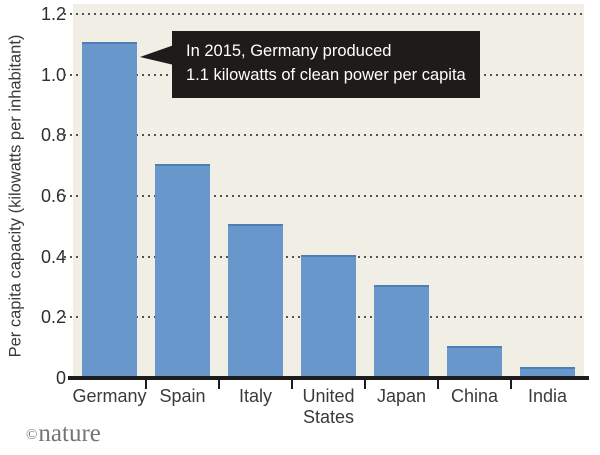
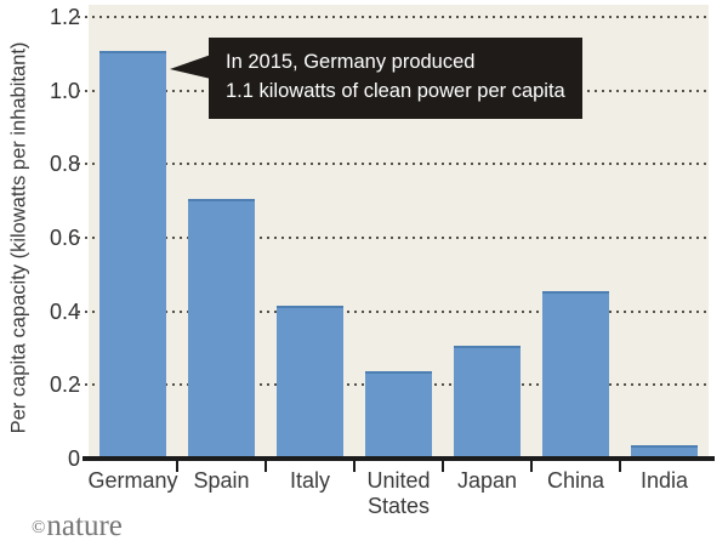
Italy: 0.50 -> 0.41
United States: 0.40 -> 0.23
China: 0.10 -> 0.45
